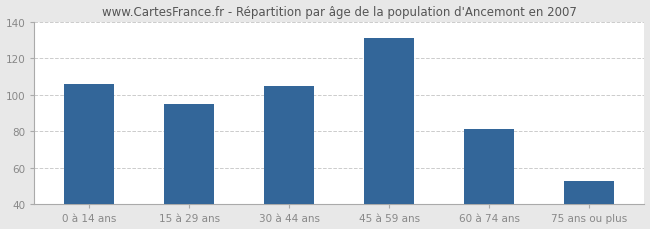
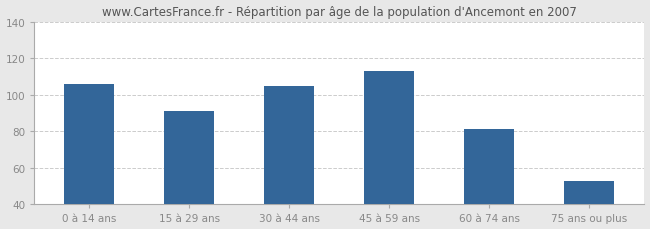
15 à 29 ans: 95 -> 91
45 à 59 ans: 131 -> 113
